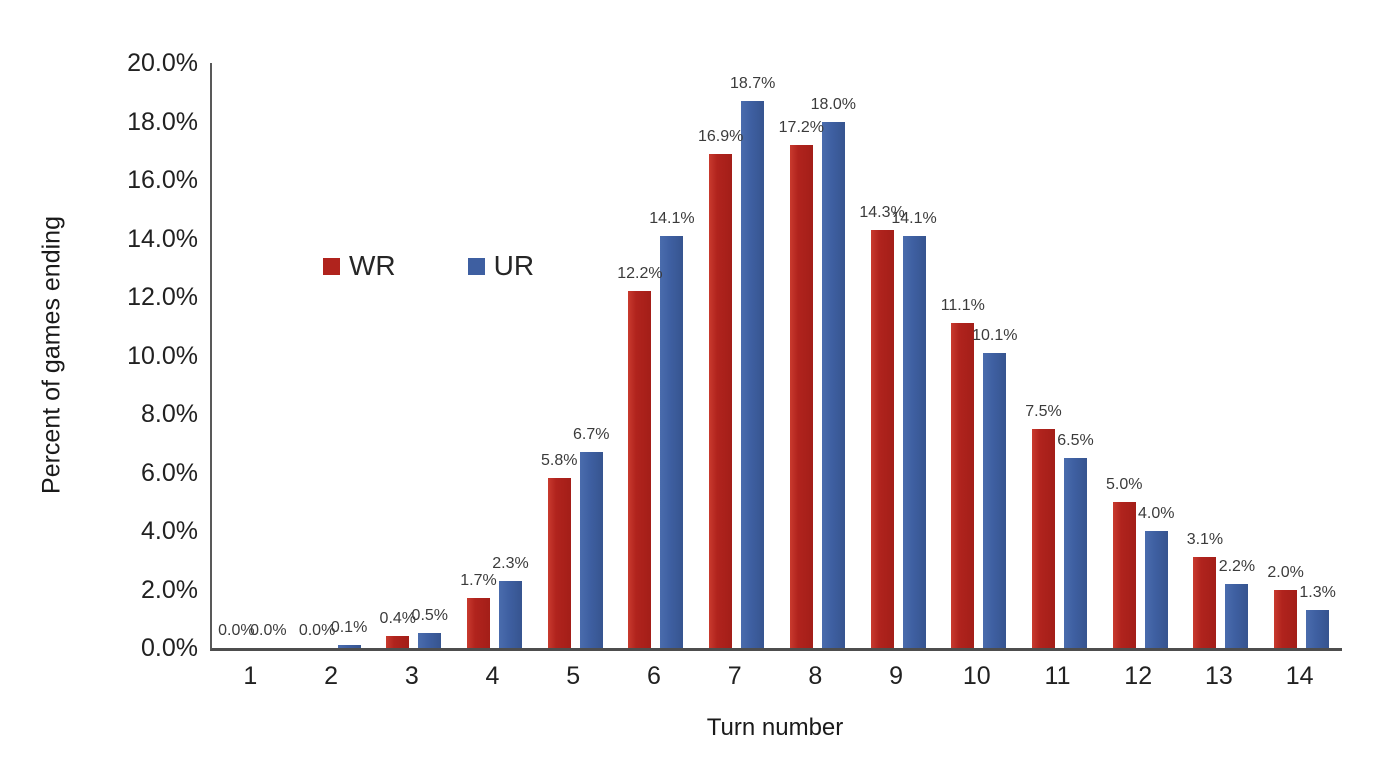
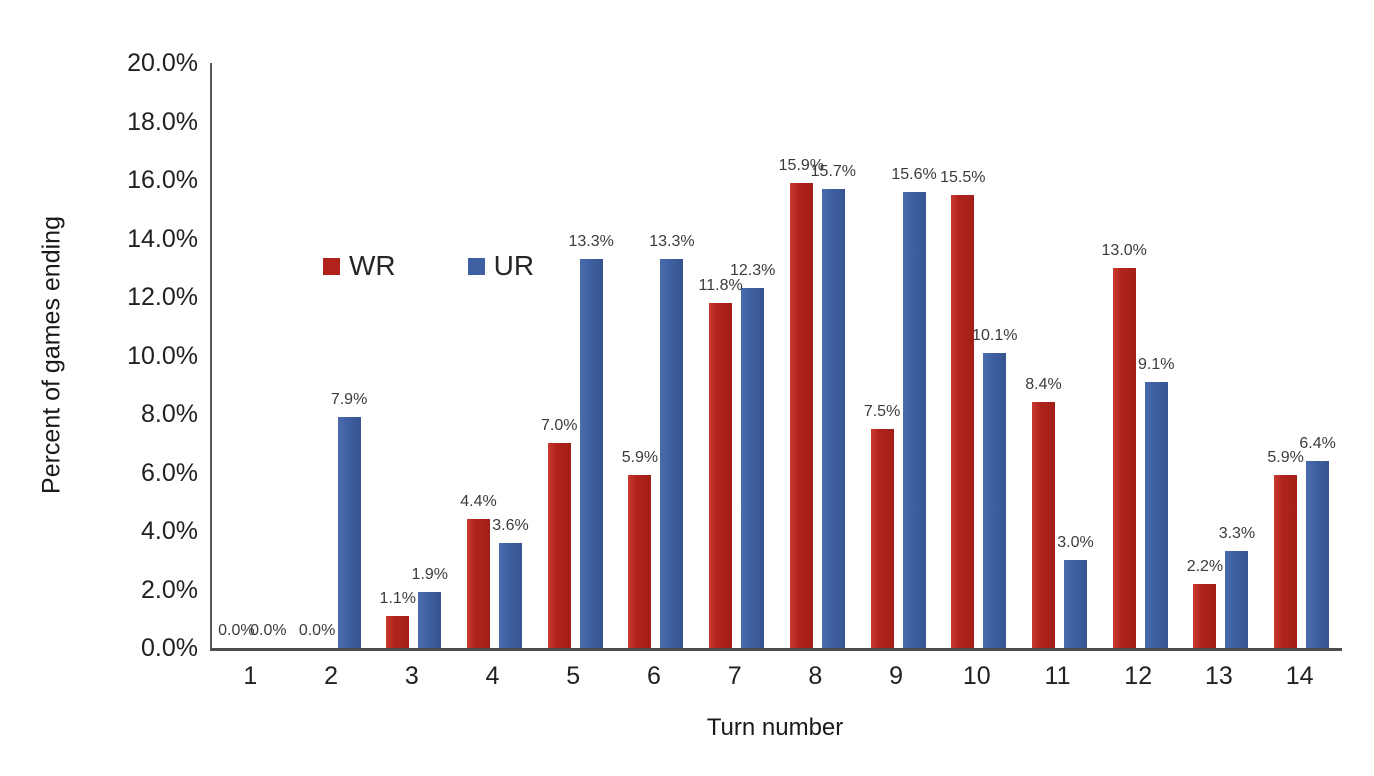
UR/2: 0.1% -> 7.9%
WR/3: 0.4% -> 1.1%
UR/3: 0.5% -> 1.9%
WR/4: 1.7% -> 4.4%
UR/4: 2.3% -> 3.6%
WR/5: 5.8% -> 7.0%
UR/5: 6.7% -> 13.3%
WR/6: 12.2% -> 5.9%
UR/6: 14.1% -> 13.3%
WR/7: 16.9% -> 11.8%
UR/7: 18.7% -> 12.3%
WR/8: 17.2% -> 15.9%
UR/8: 18.0% -> 15.7%
WR/9: 14.3% -> 7.5%
UR/9: 14.1% -> 15.6%
WR/10: 11.1% -> 15.5%
WR/11: 7.5% -> 8.4%
UR/11: 6.5% -> 3.0%
WR/12: 5.0% -> 13.0%
UR/12: 4.0% -> 9.1%
WR/13: 3.1% -> 2.2%
UR/13: 2.2% -> 3.3%
WR/14: 2.0% -> 5.9%
UR/14: 1.3% -> 6.4%
